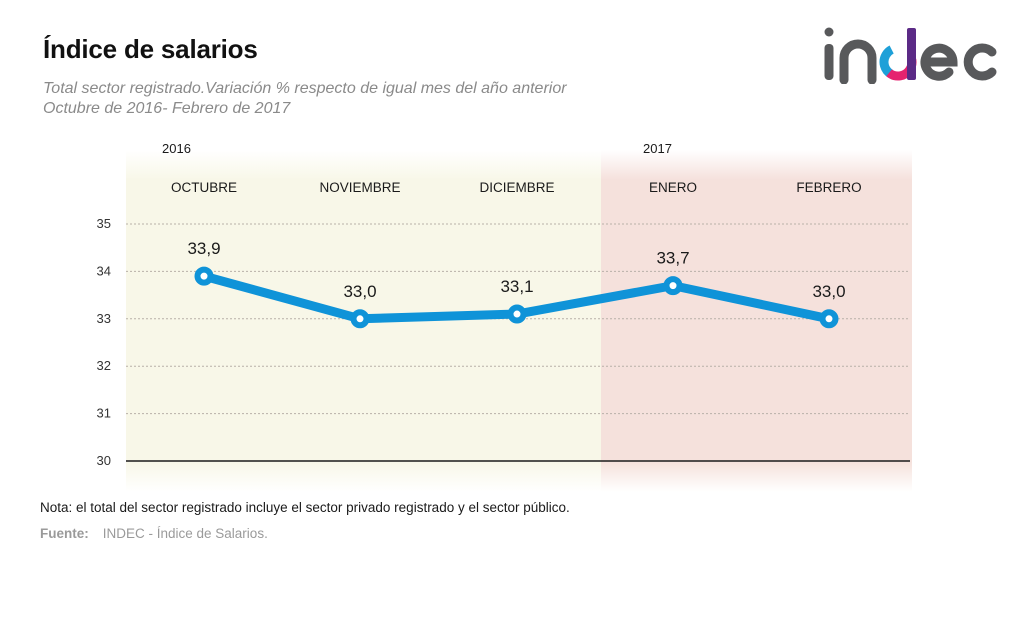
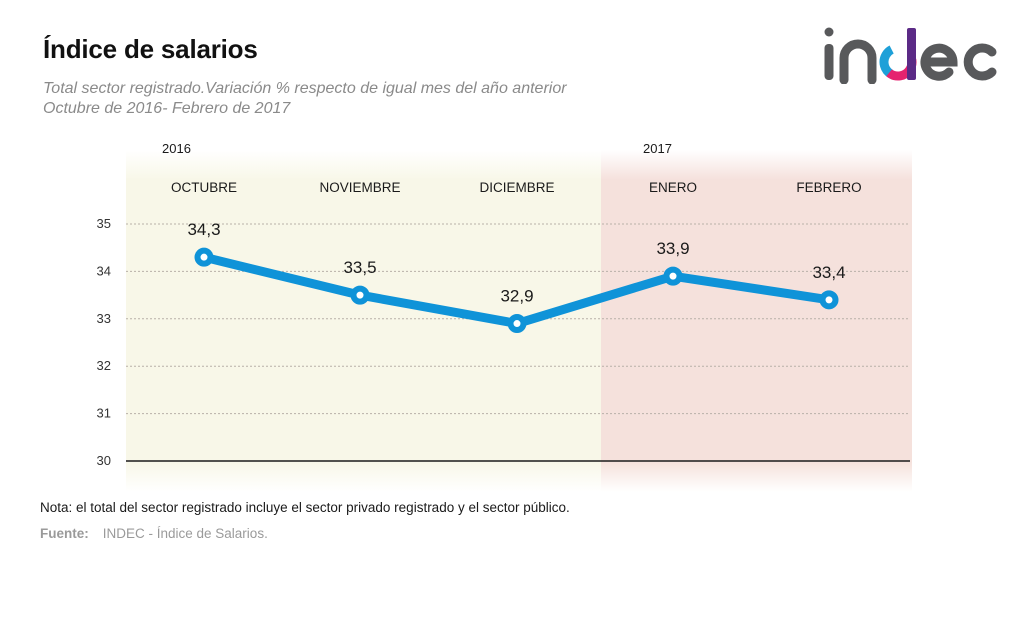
OCTUBRE: 33,9 -> 34,3
NOVIEMBRE: 33,0 -> 33,5
DICIEMBRE: 33,1 -> 32,9
ENERO: 33,7 -> 33,9
FEBRERO: 33,0 -> 33,4
